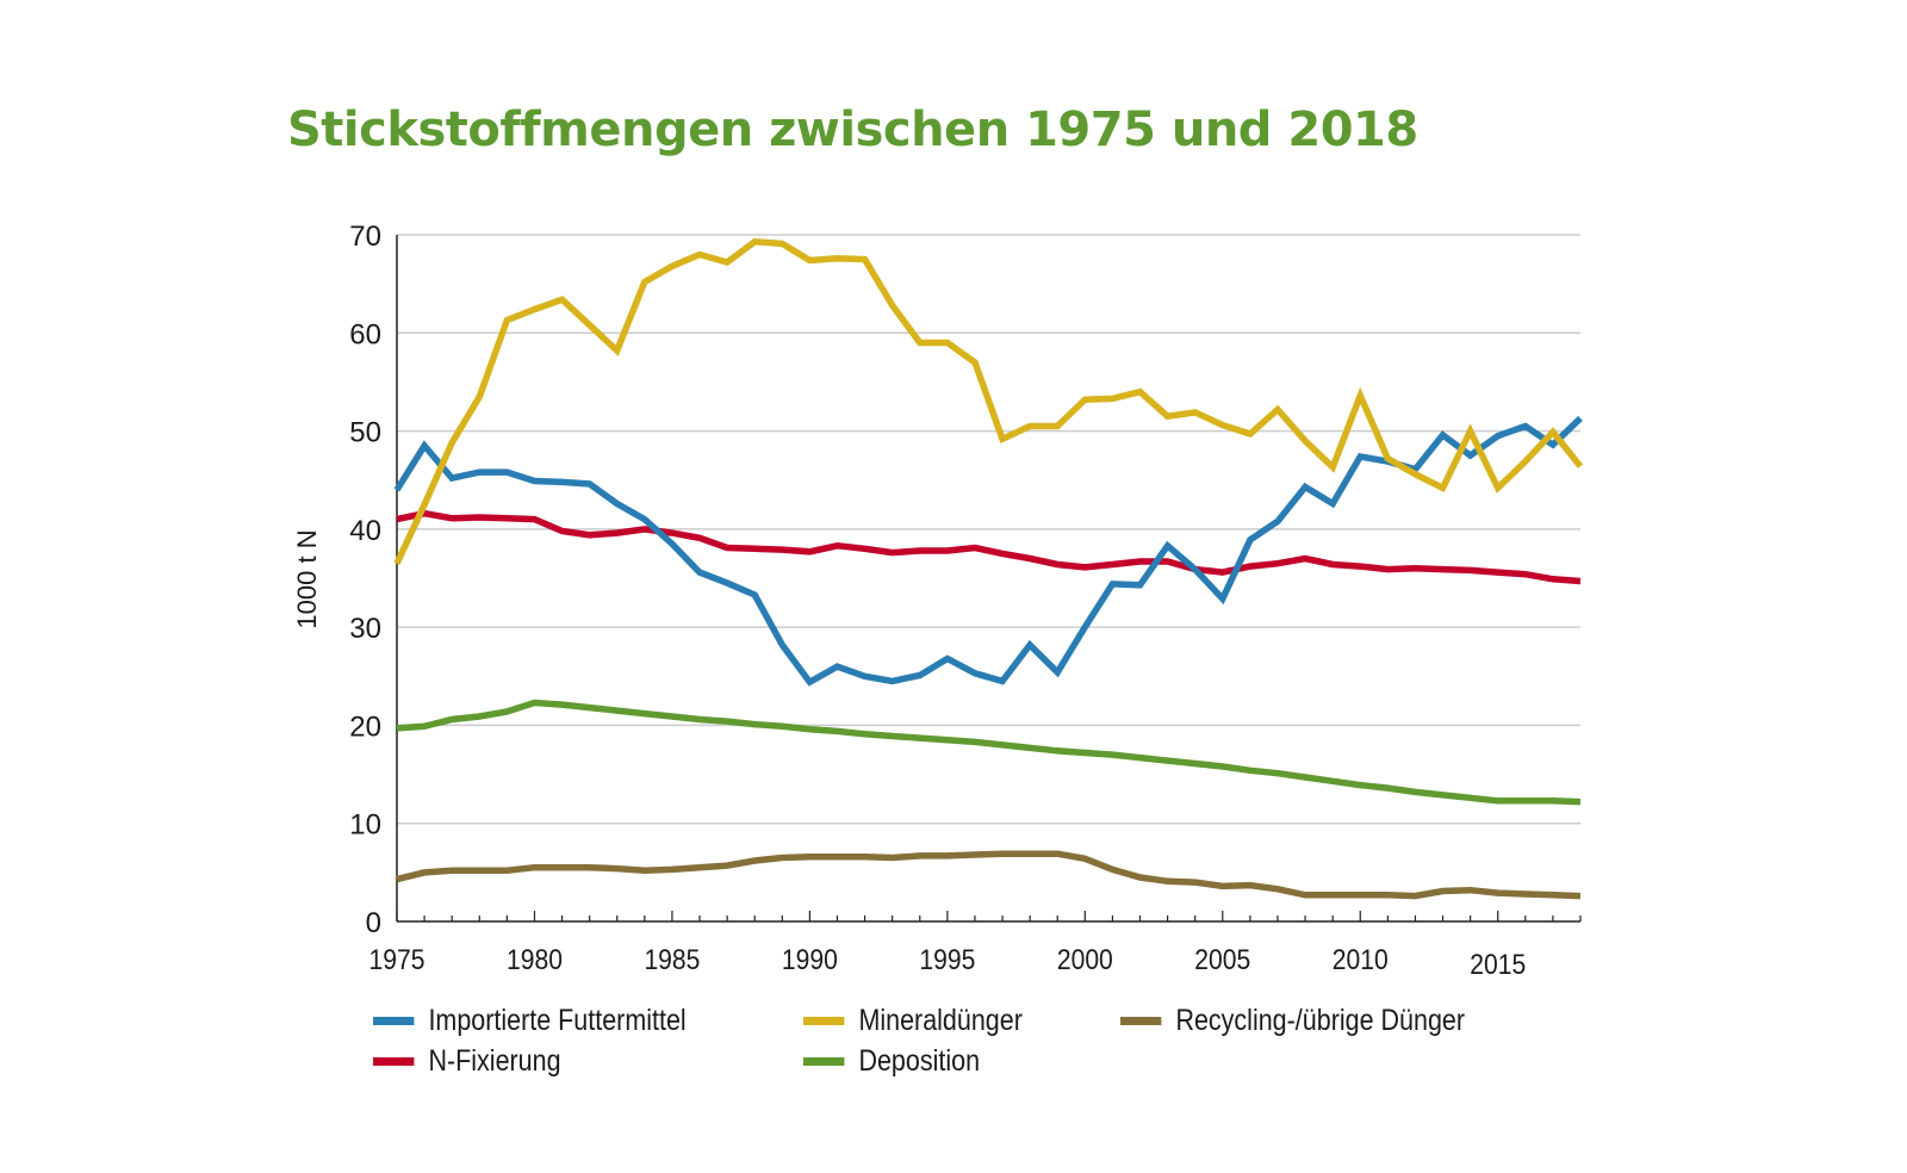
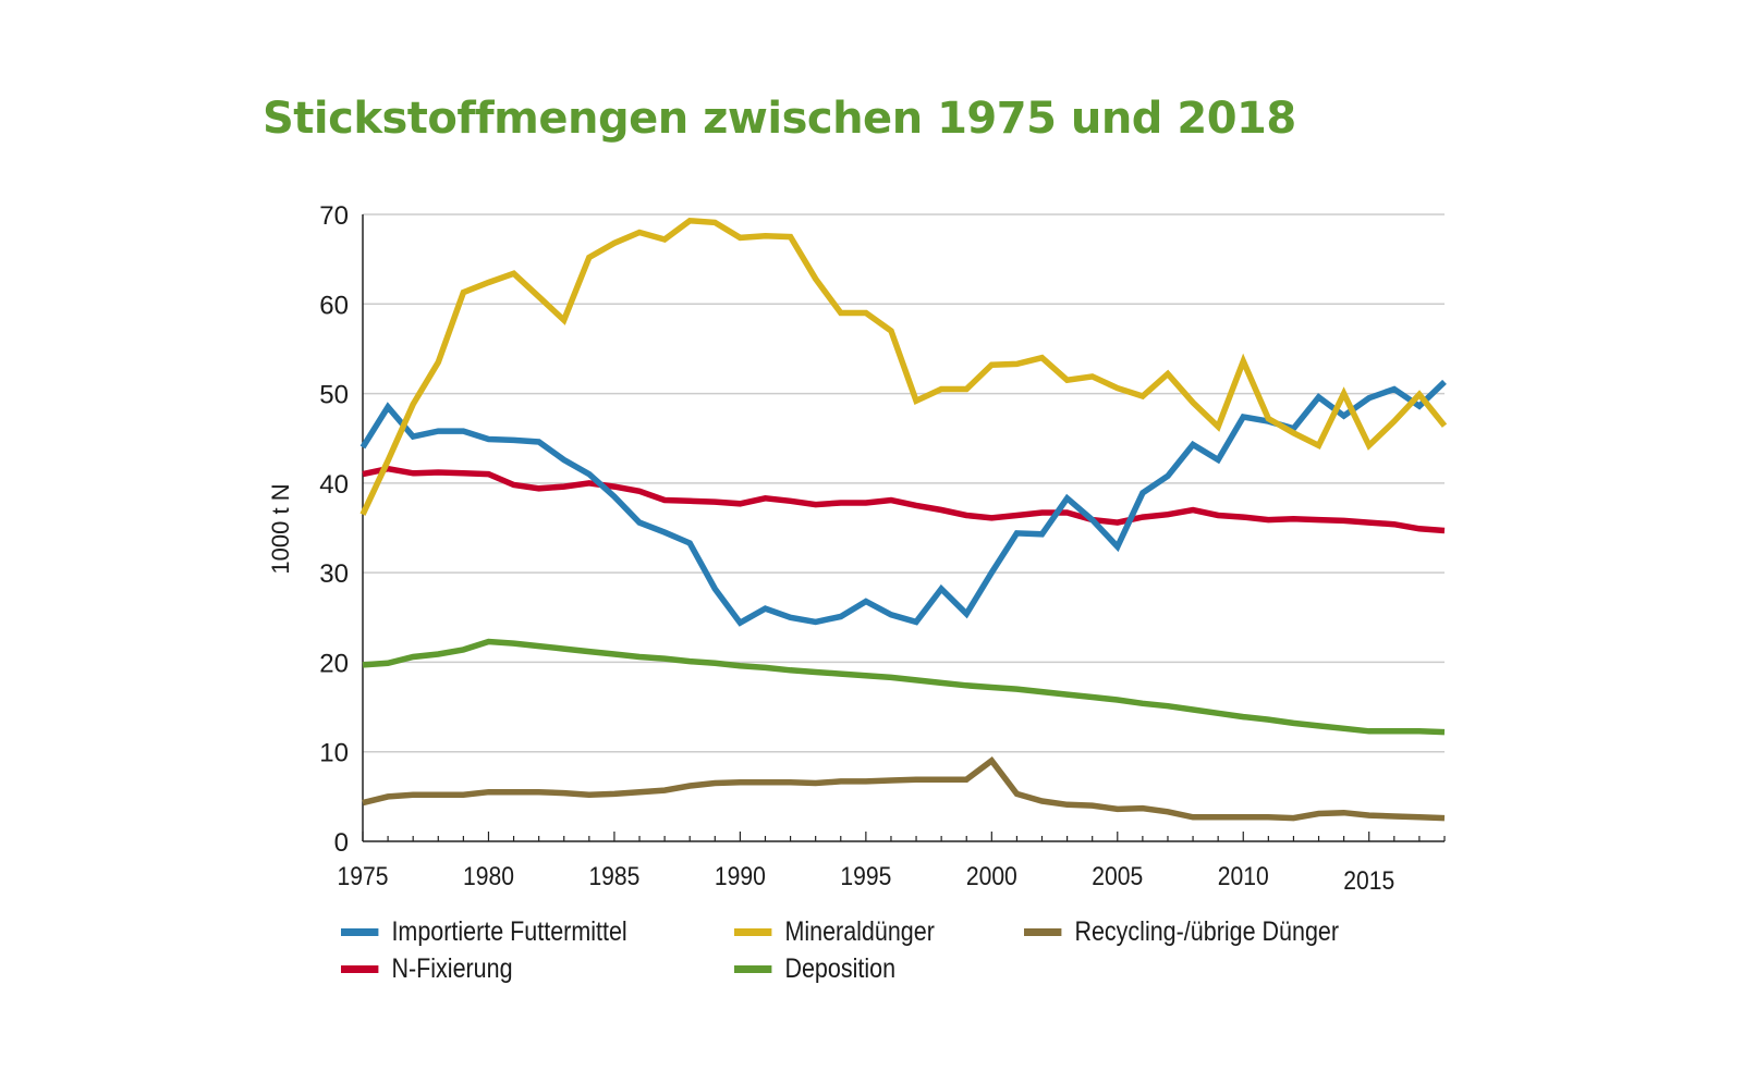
Recycling-/übrige Dünger/2000: 6 -> 9
